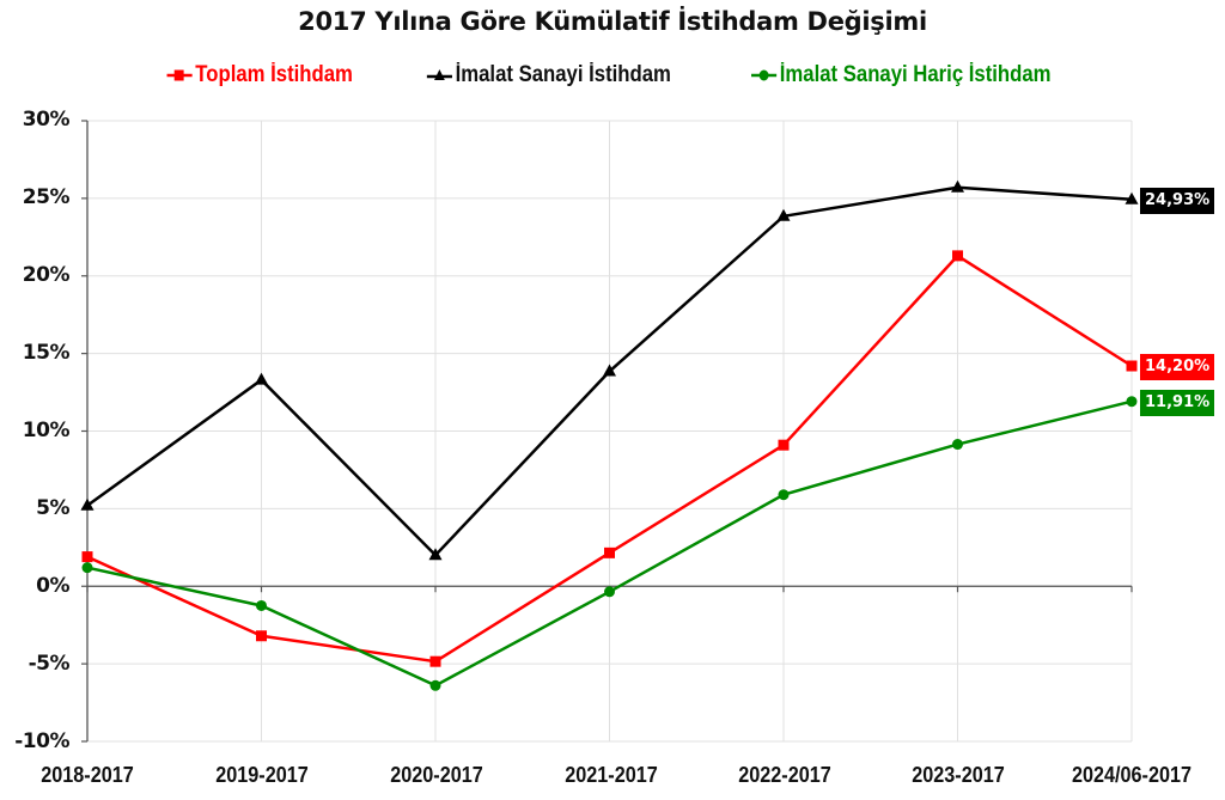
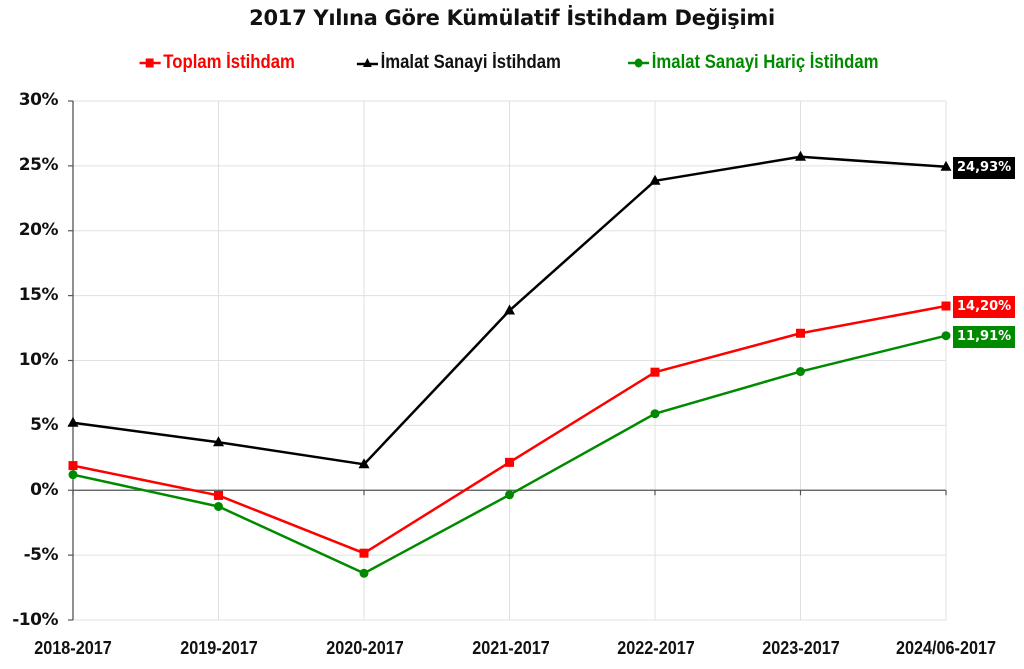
Toplam İstihdam/2019-2017: -3.2% -> -0.4%
İmalat Sanayi İstihdam/2019-2017: 13.3% -> 3.7%
Toplam İstihdam/2023-2017: 21.3% -> 12.1%
